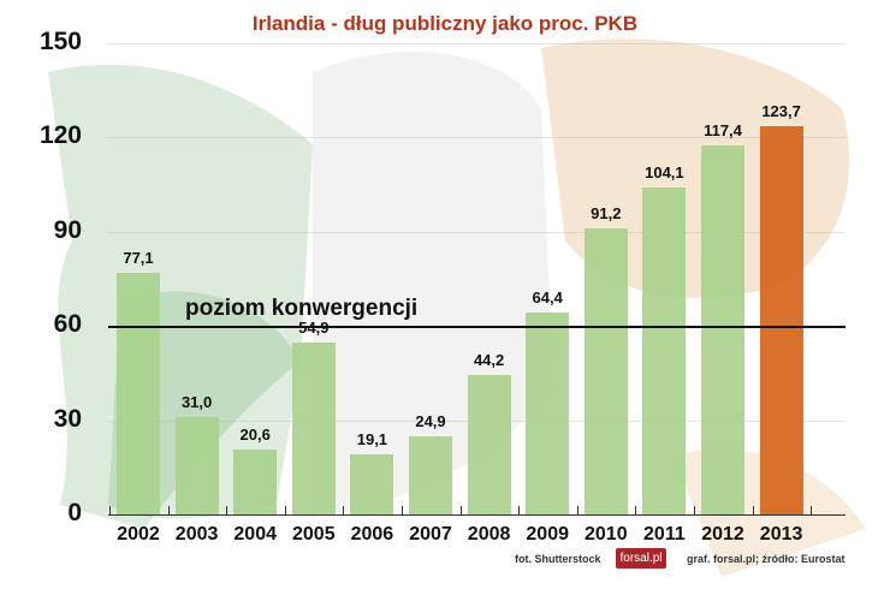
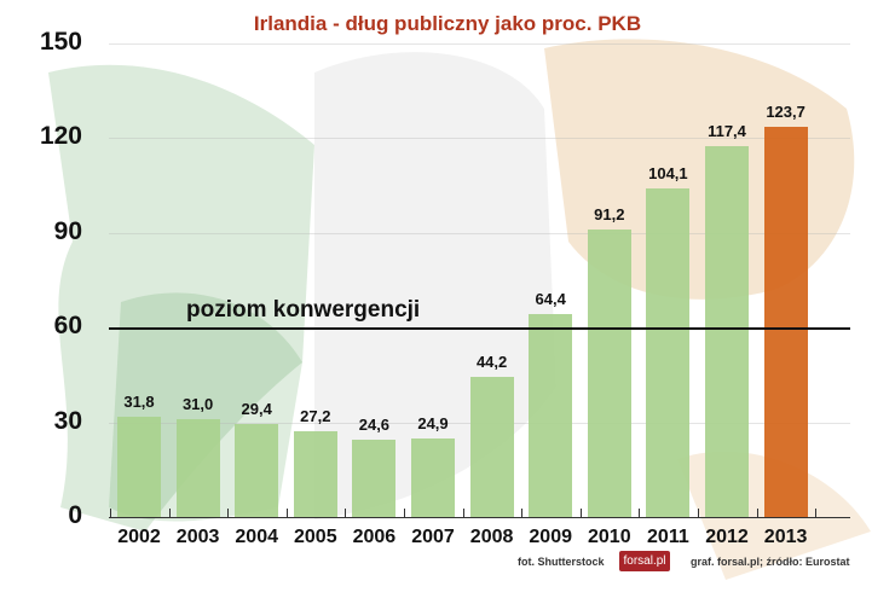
2002: 77,1 -> 31,8
2004: 20,6 -> 29,4
2005: 54,9 -> 27,2
2006: 19,1 -> 24,6
